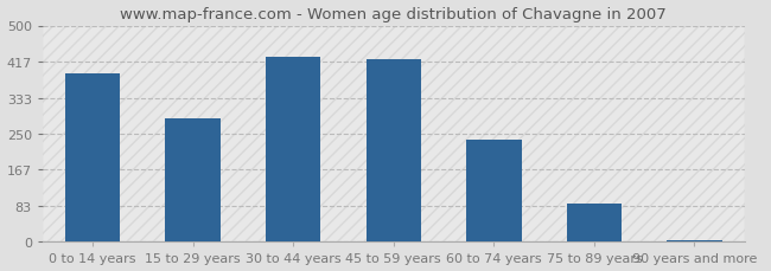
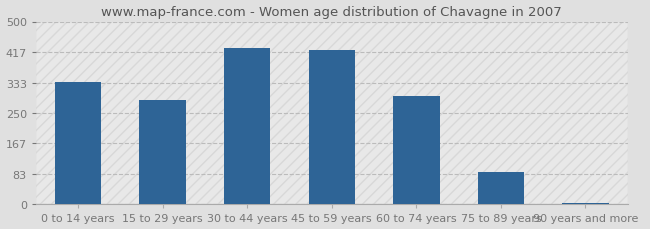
0 to 14 years: 390 -> 335
60 to 74 years: 235 -> 295
